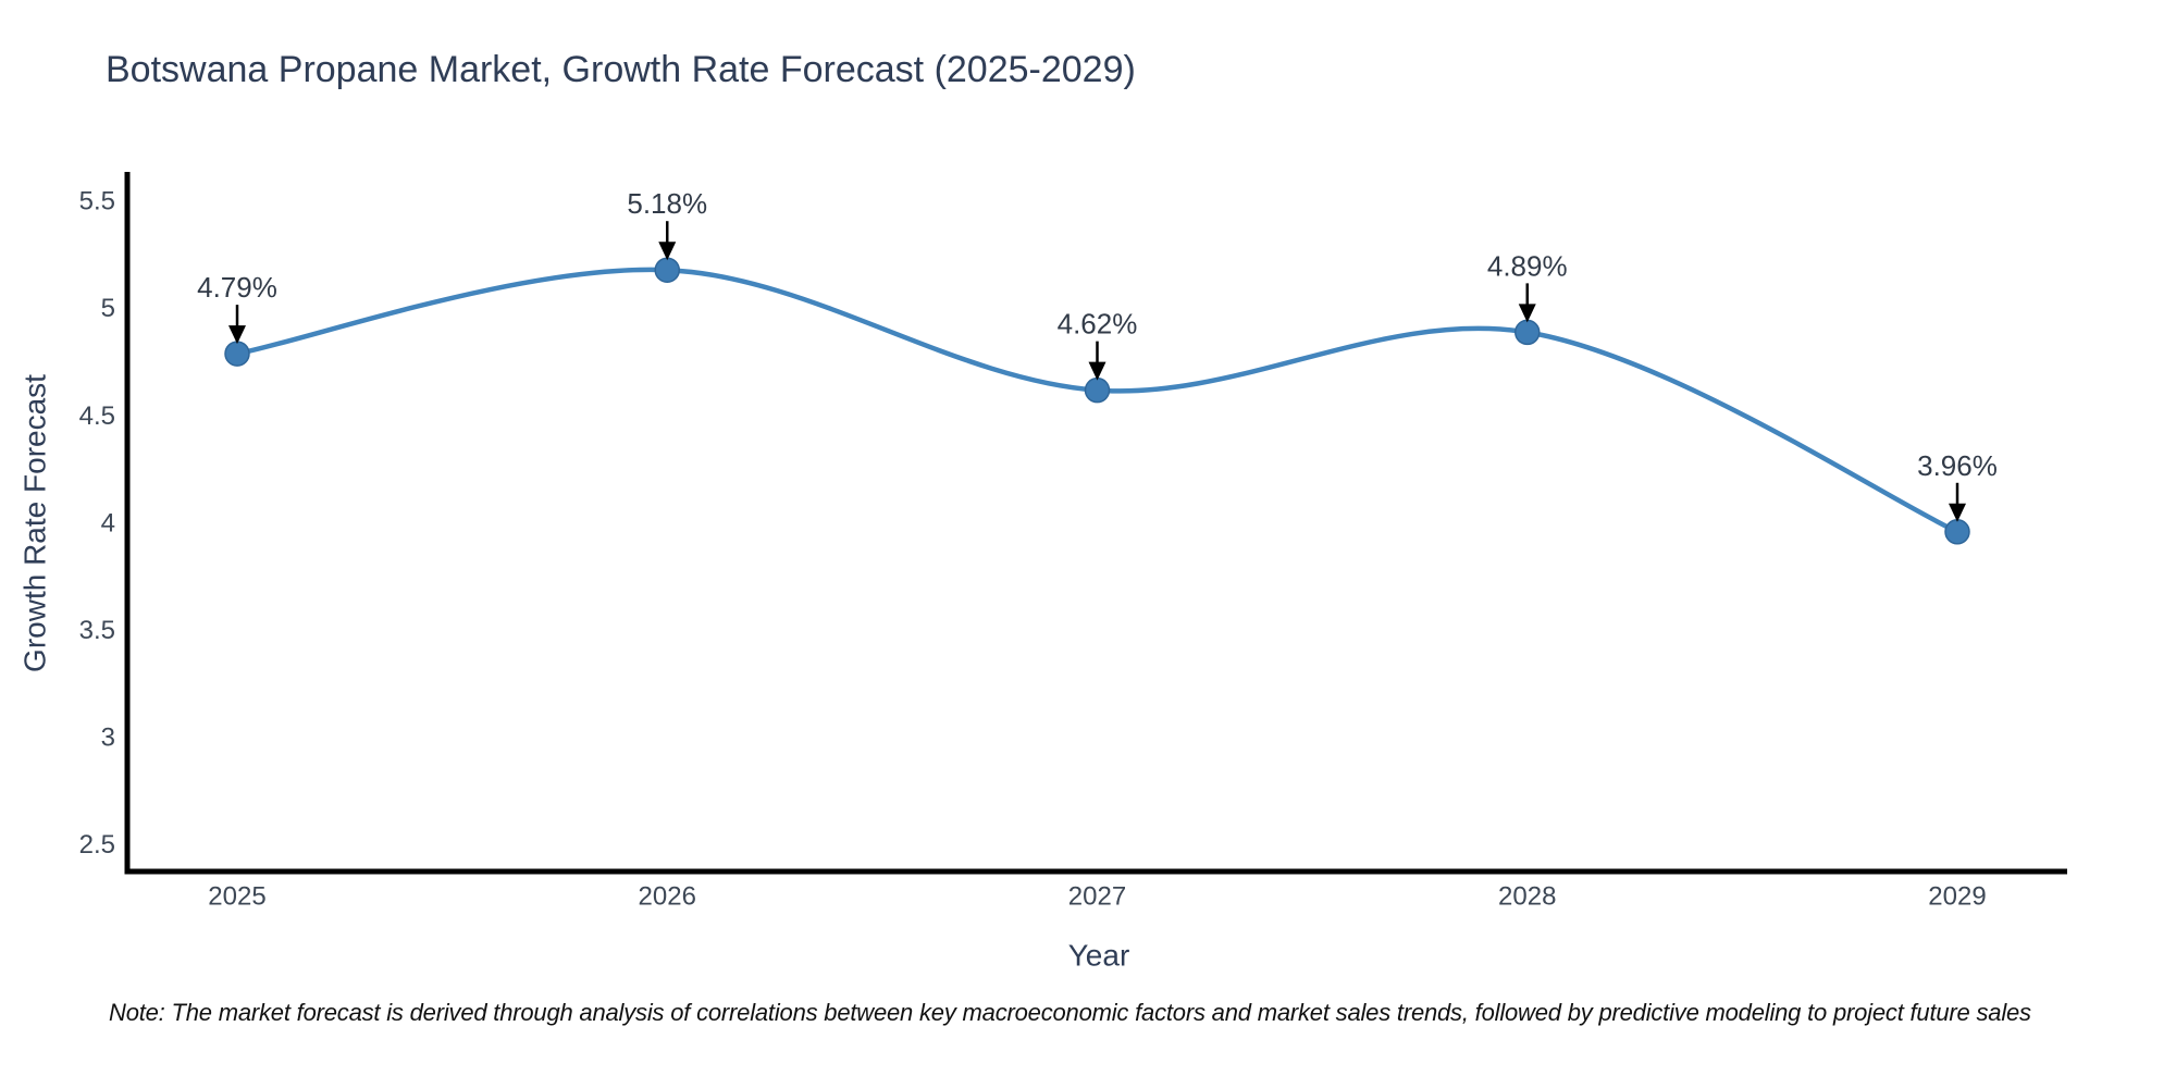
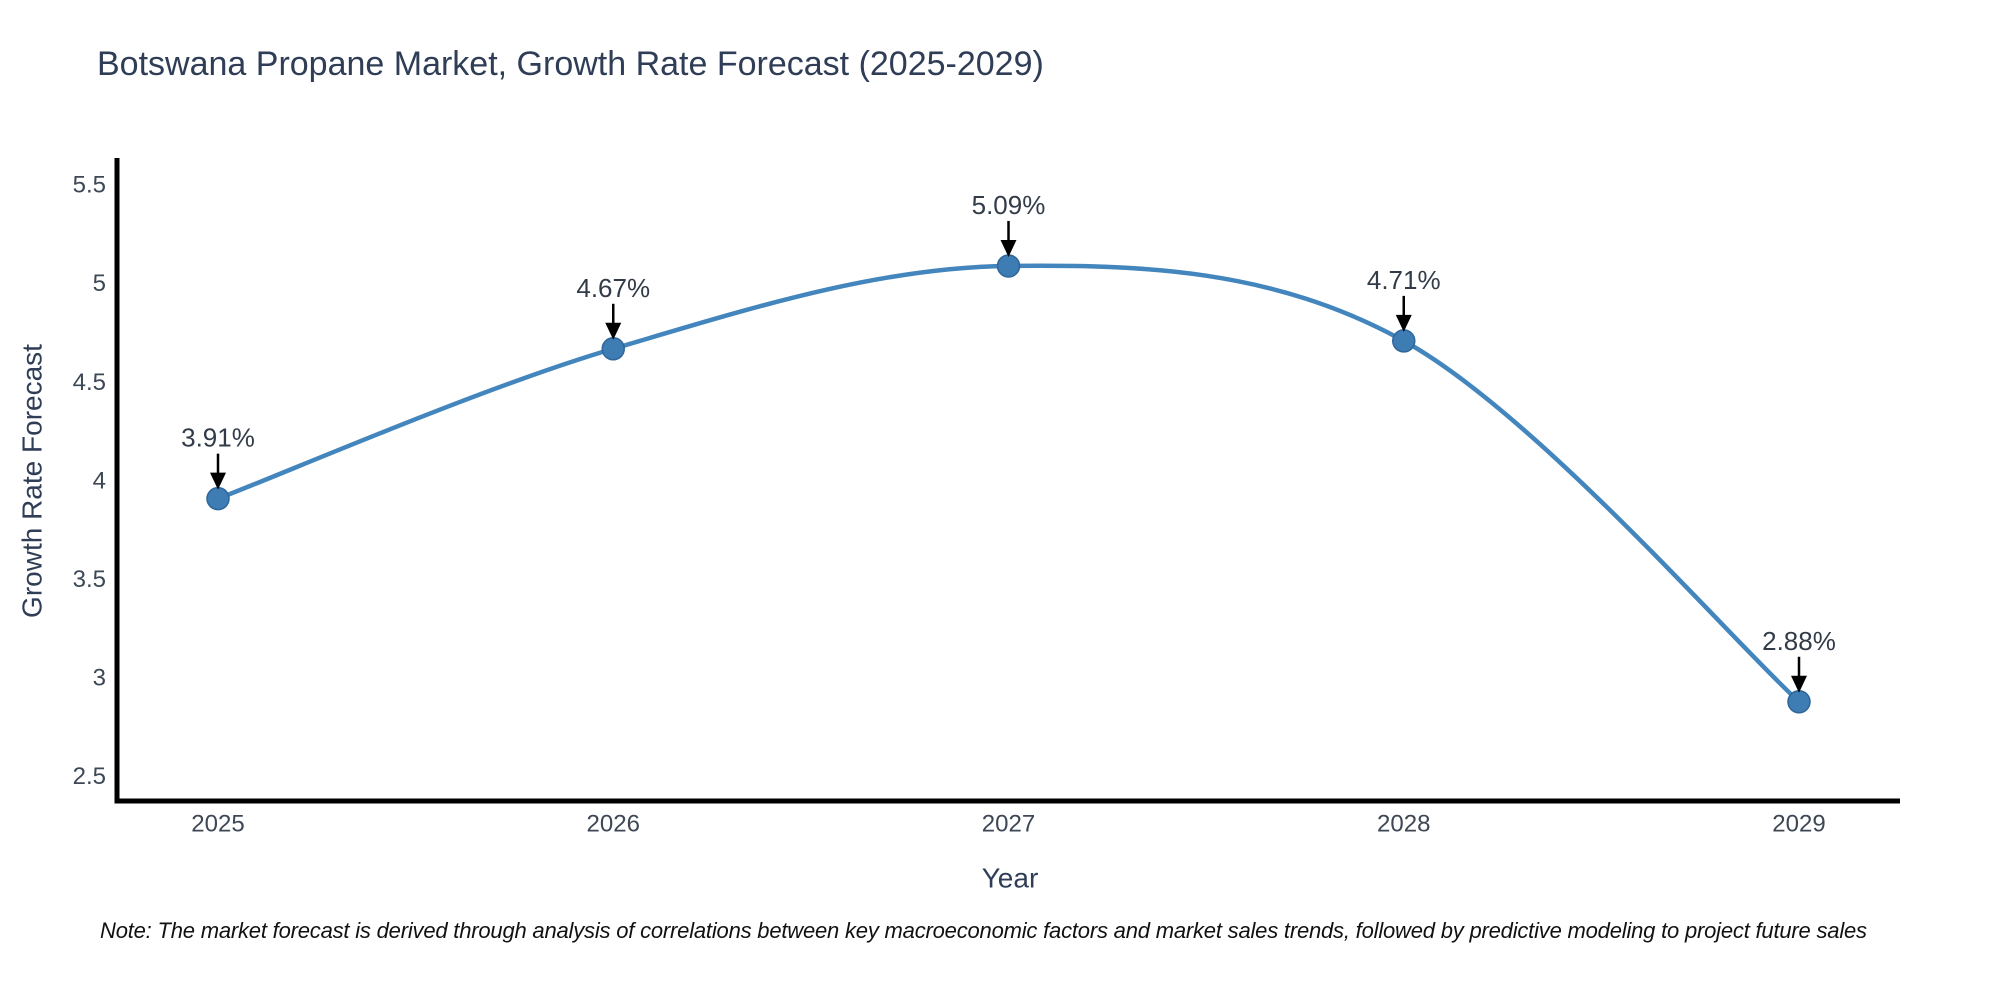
2025: 4.79% -> 3.91%
2026: 5.18% -> 4.67%
2027: 4.62% -> 5.09%
2028: 4.89% -> 4.71%
2029: 3.96% -> 2.88%
